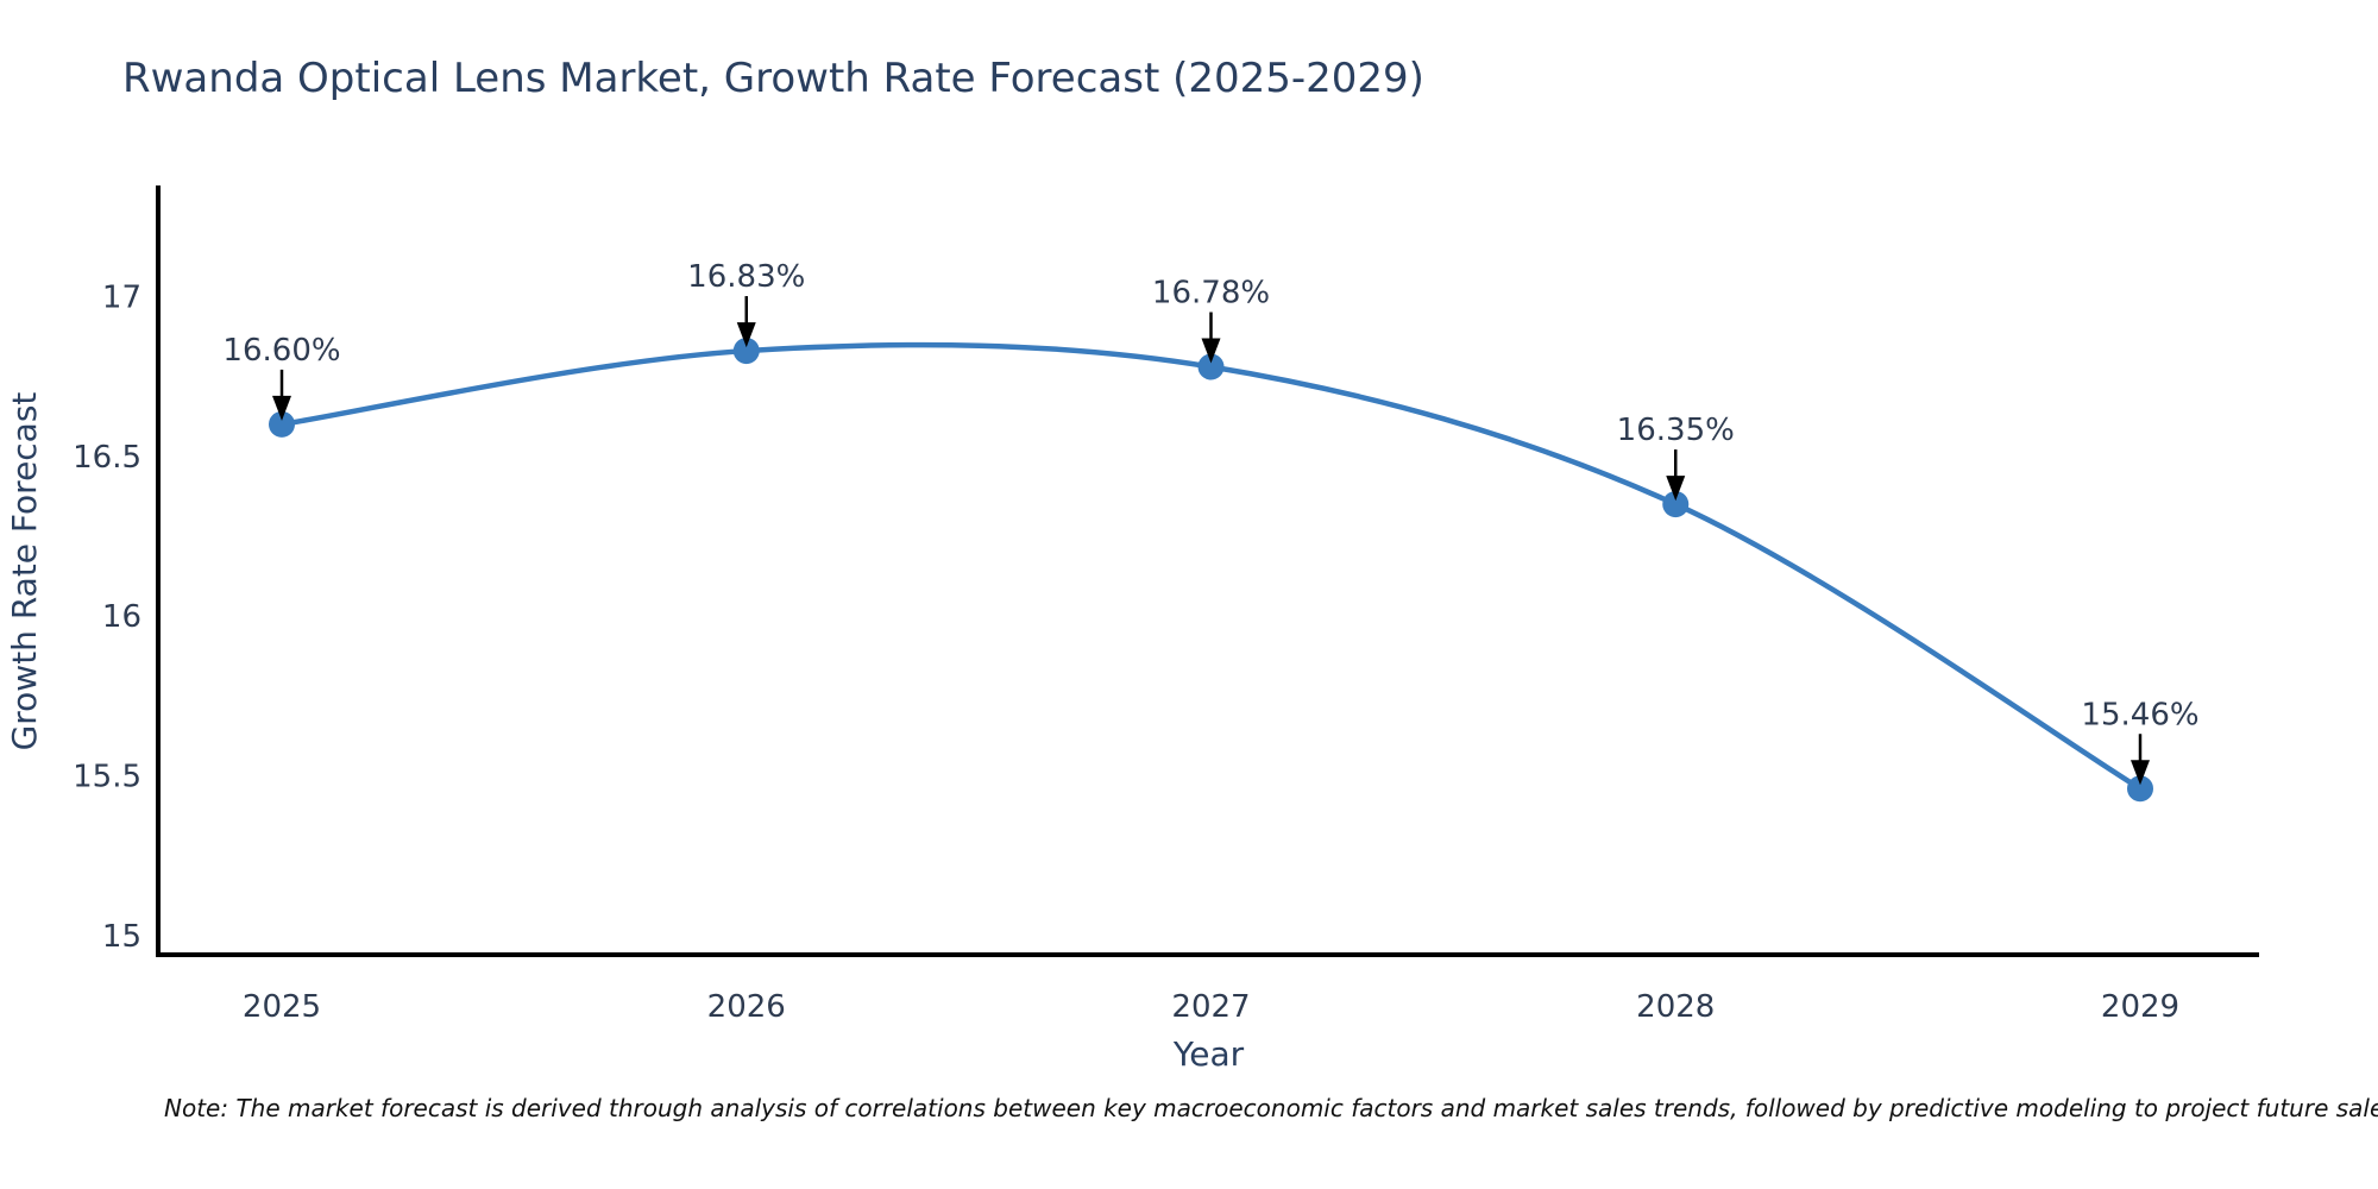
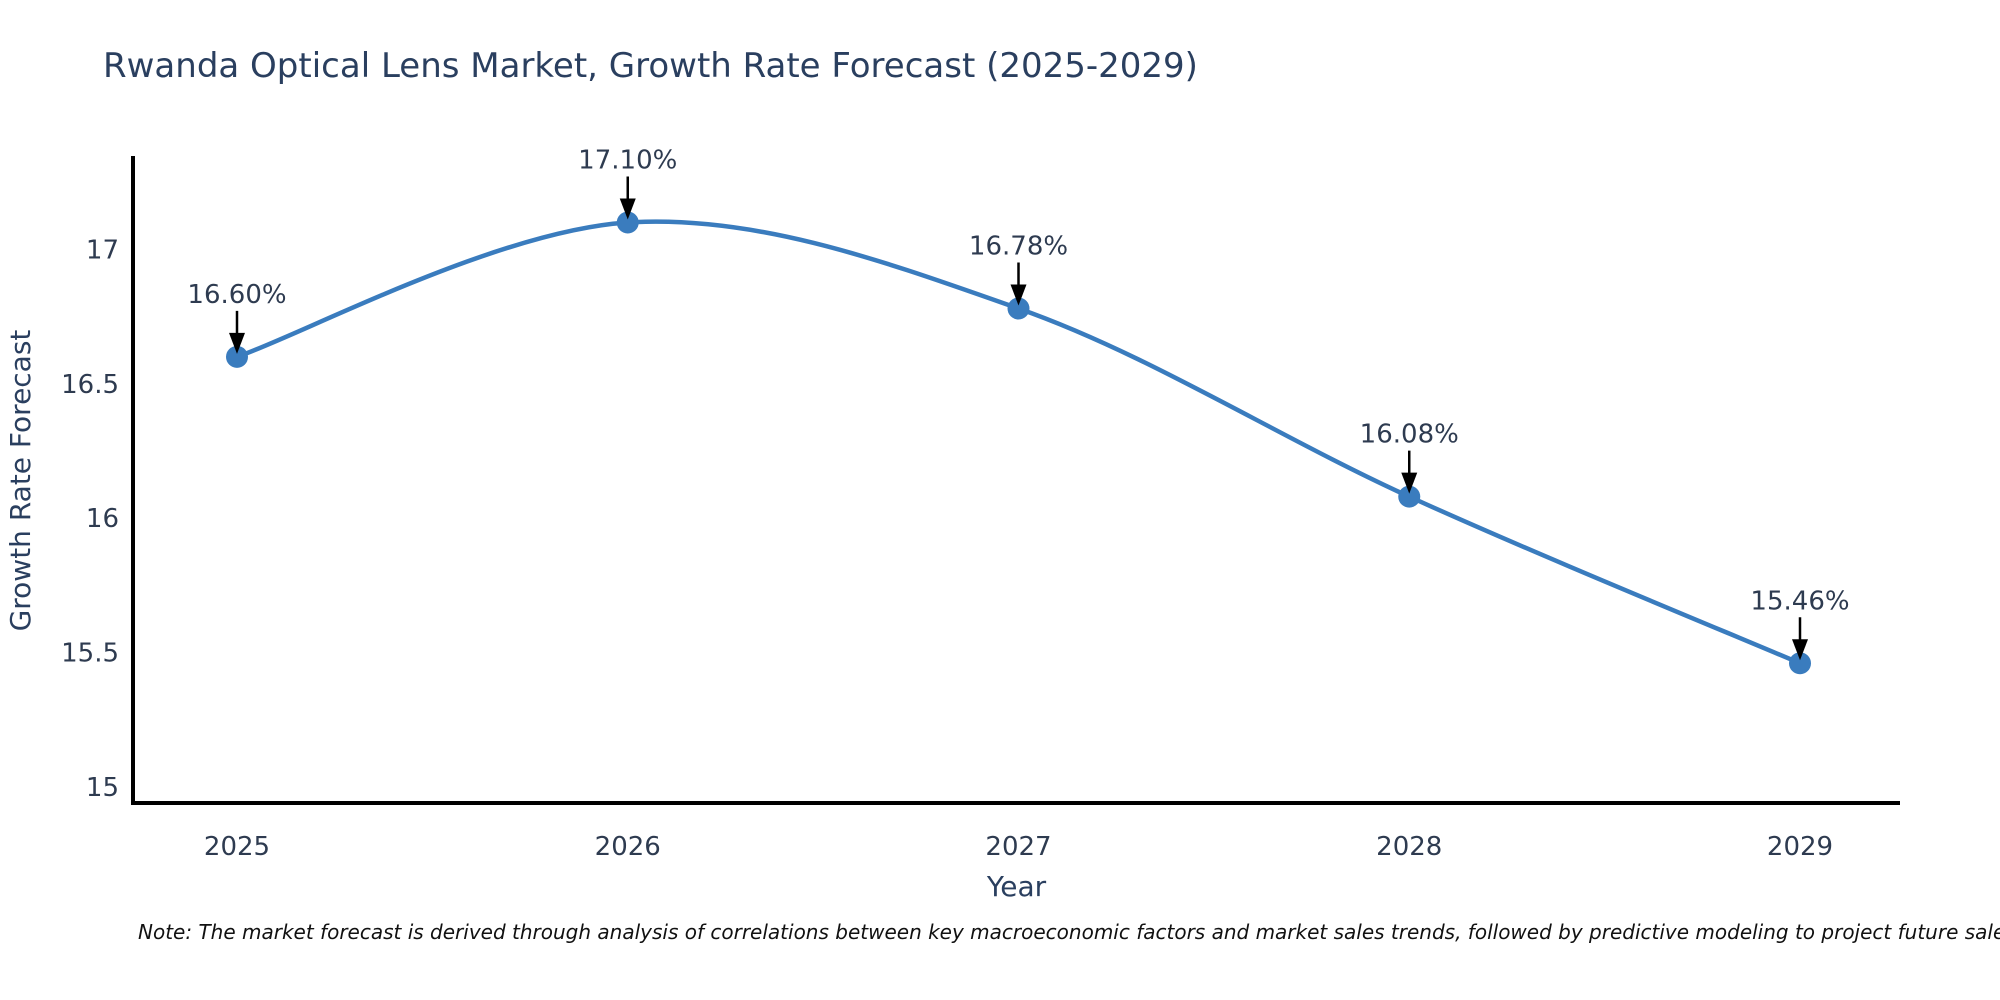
2026: 16.83% -> 17.10%
2028: 16.35% -> 16.08%
